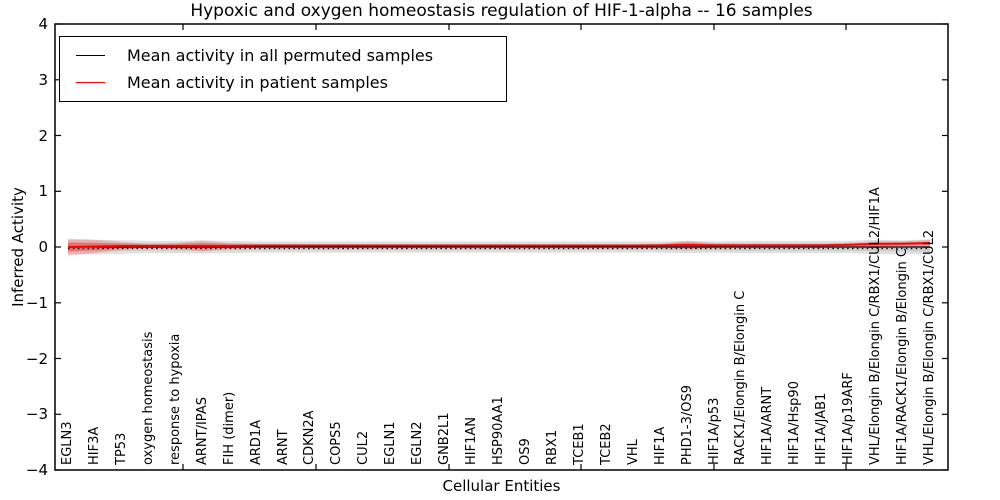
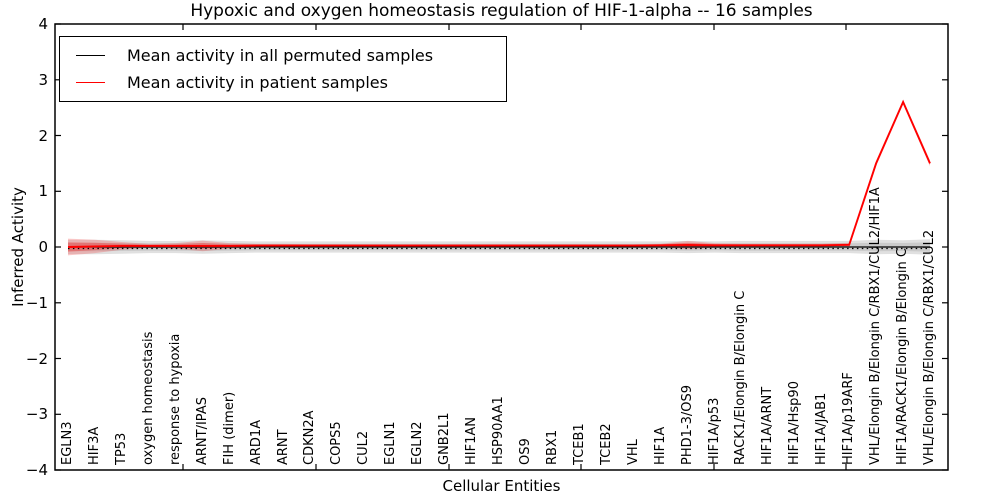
Mean activity in patient samples/VHL/Elongin B/Elongin C/RBX1/CUL2/HIF1A: 0.1 -> 1.5
Mean activity in patient samples/HIF1A/RACK1/Elongin B/Elongin C: 0.1 -> 2.6
Mean activity in patient samples/VHL/Elongin B/Elongin C/RBX1/CUL2: 0.1 -> 1.5
